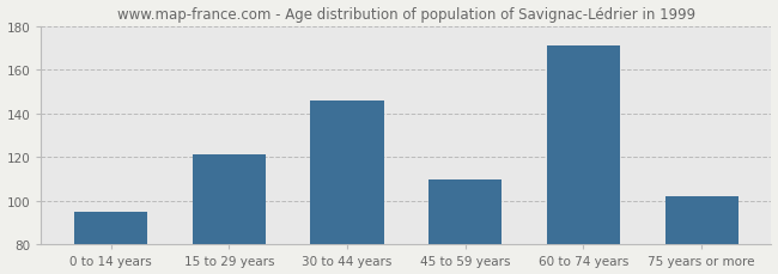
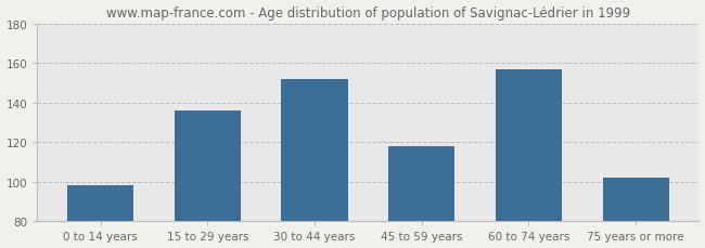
0 to 14 years: 95 -> 98
15 to 29 years: 121 -> 136
30 to 44 years: 146 -> 152
45 to 59 years: 110 -> 118
60 to 74 years: 171 -> 157
